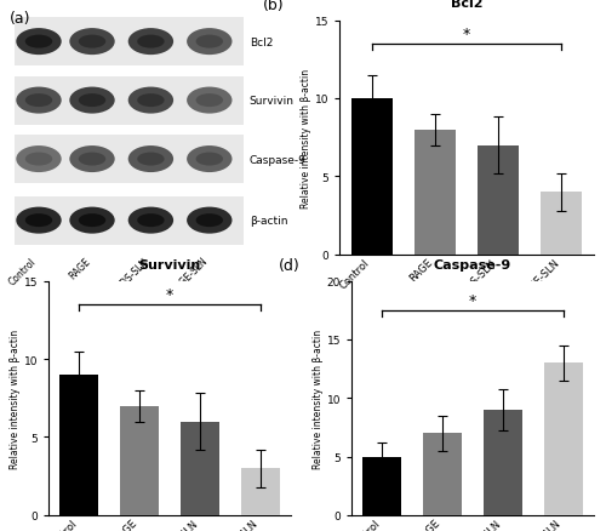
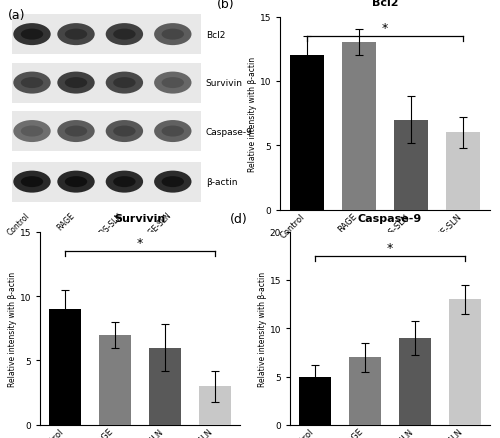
Bcl2/Control: 10 -> 12
Bcl2/RAGE: 8 -> 13
Bcl2/DADS-RAGE-SLN: 4 -> 6
